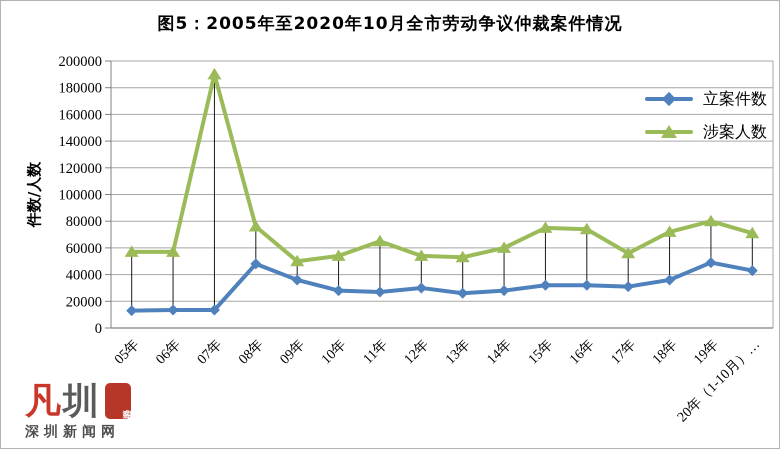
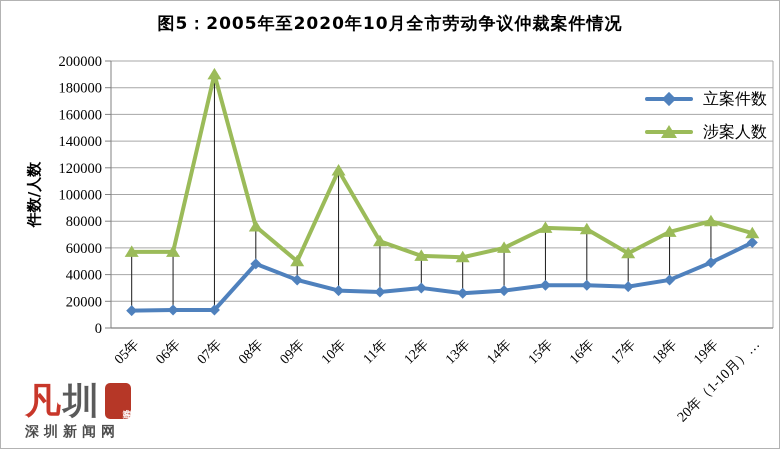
涉案人数/10年: 54000 -> 118000
立案件数/20年（1-10月）…: 43000 -> 64000
